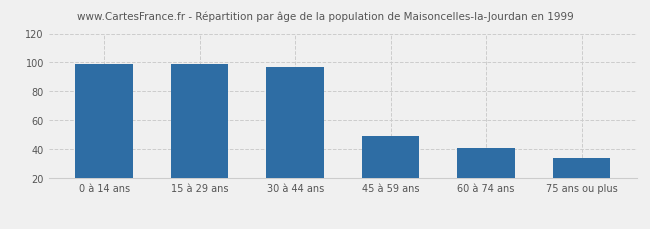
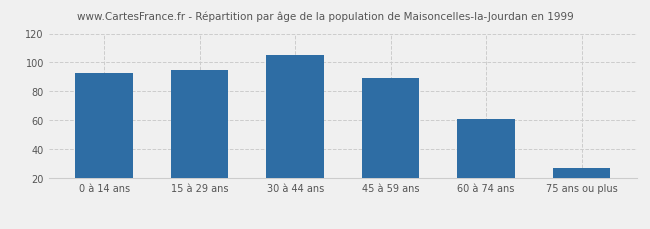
0 à 14 ans: 99 -> 93
15 à 29 ans: 99 -> 95
30 à 44 ans: 97 -> 105
45 à 59 ans: 49 -> 89
60 à 74 ans: 41 -> 61
75 ans ou plus: 34 -> 27
